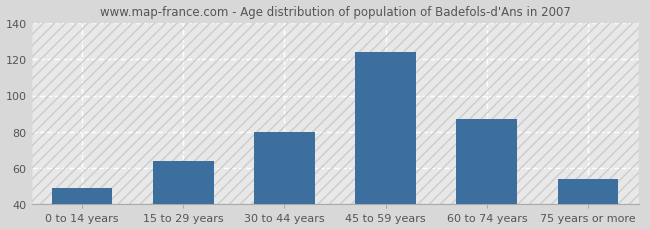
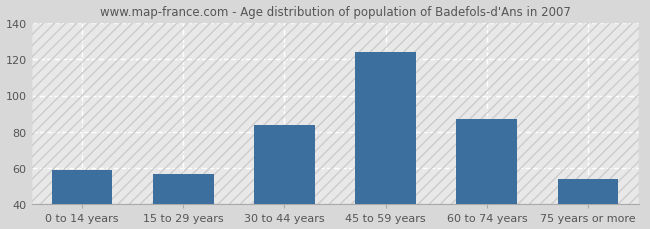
0 to 14 years: 49 -> 59
15 to 29 years: 64 -> 57
30 to 44 years: 80 -> 84
